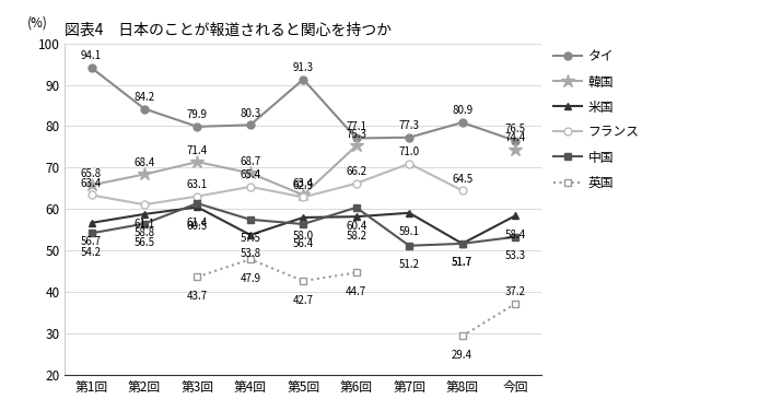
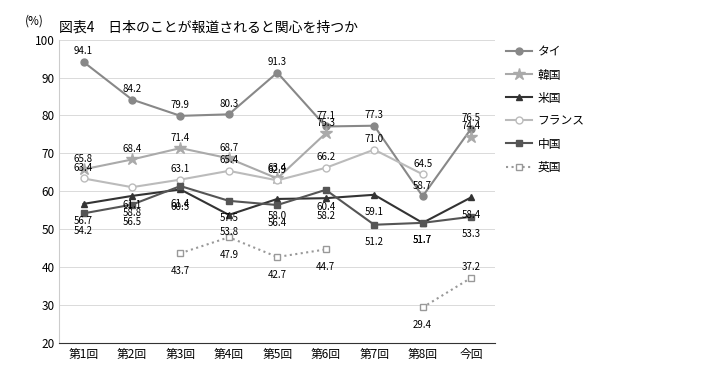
タイ/第8回: 80.9 -> 58.7
